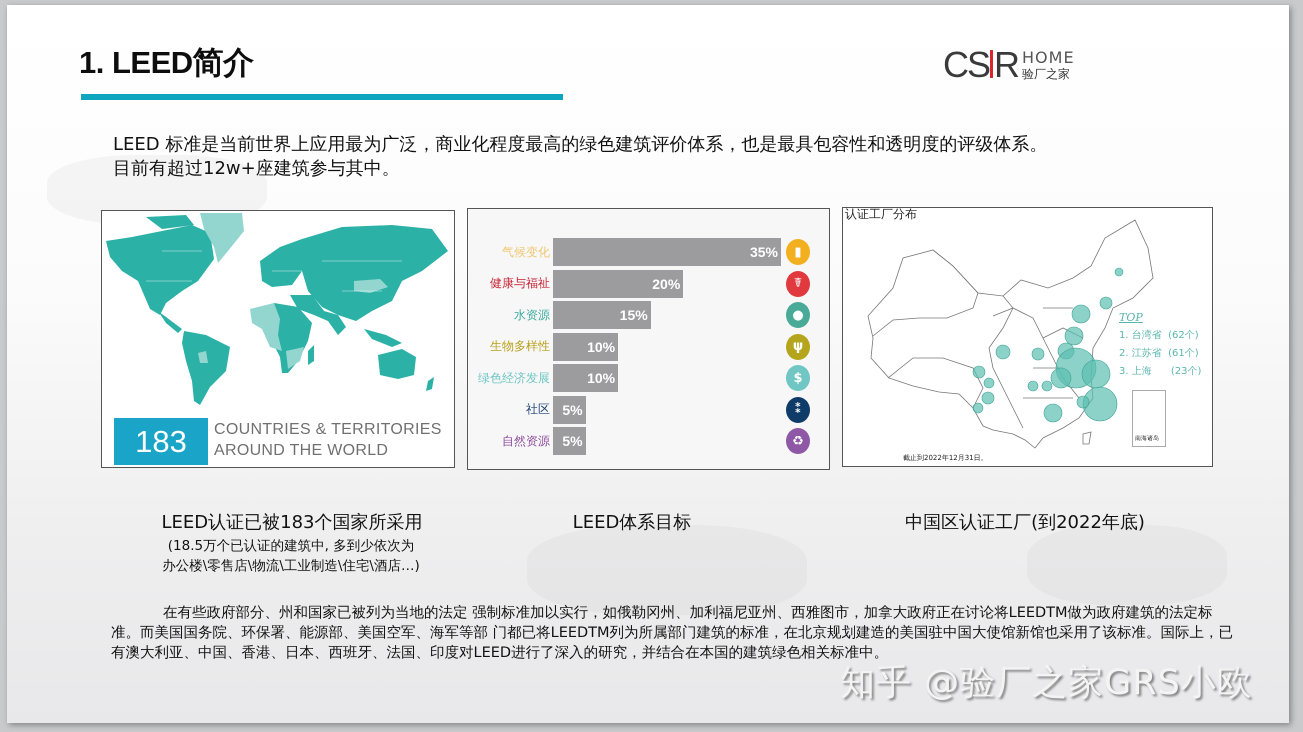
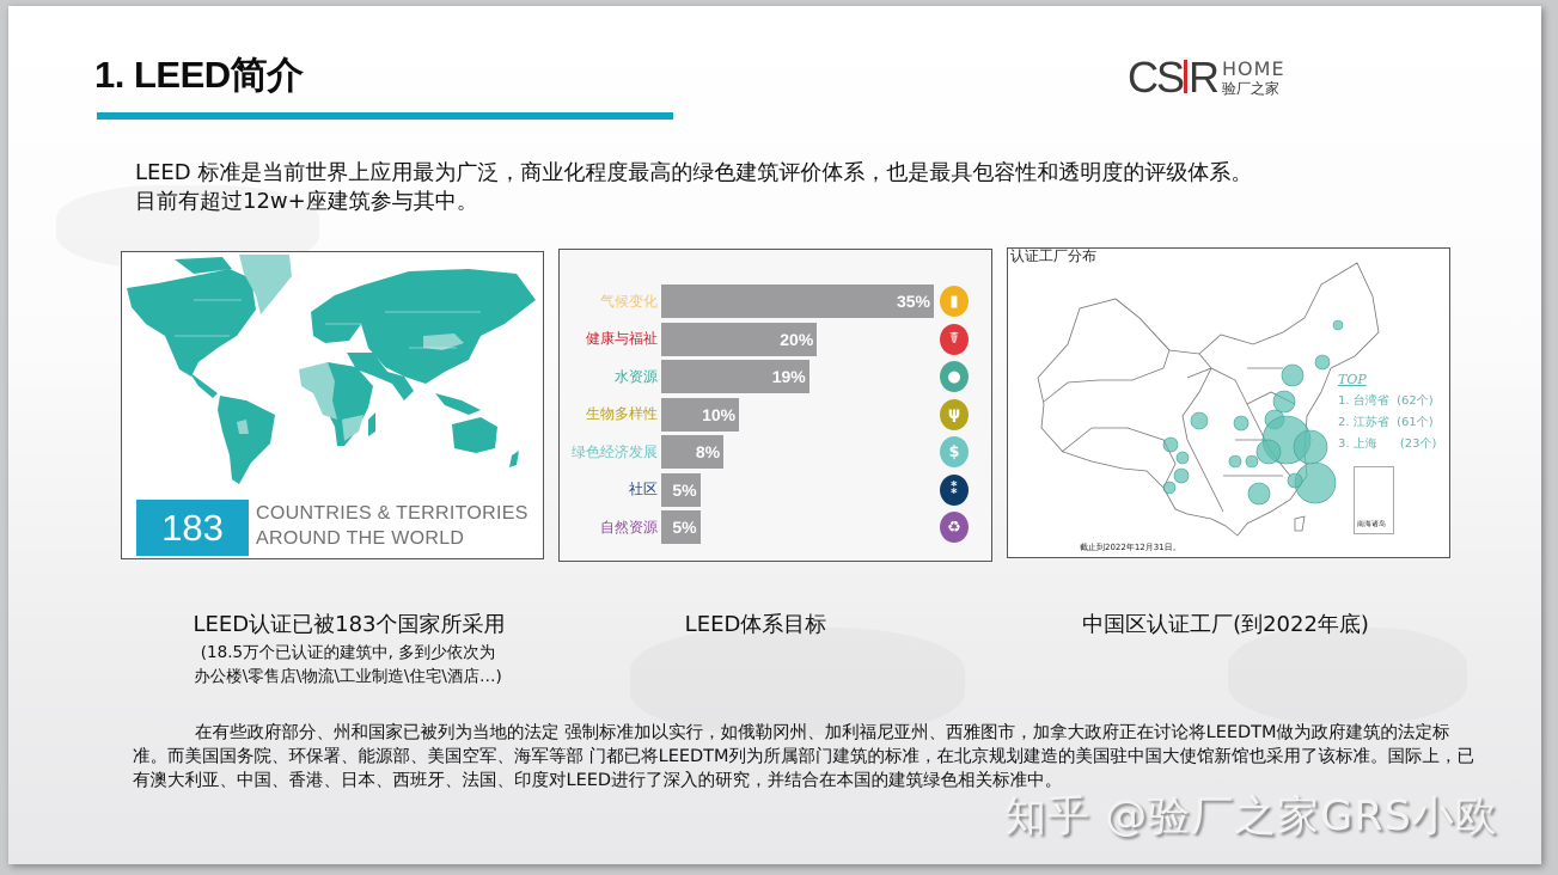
水资源: 15% -> 19%
绿色经济发展: 10% -> 8%
